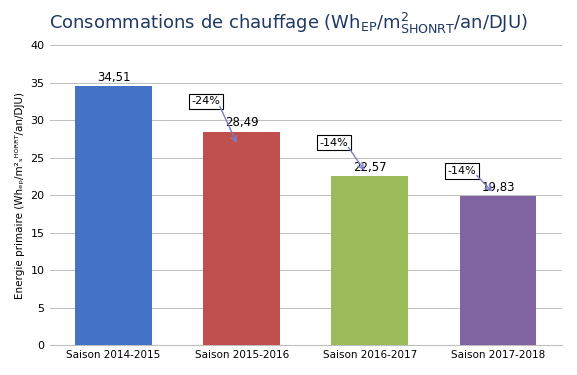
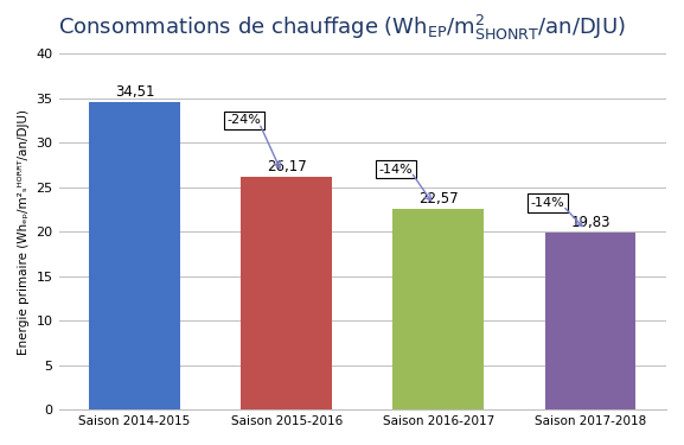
Saison 2015-2016: 28,49 -> 26,17
